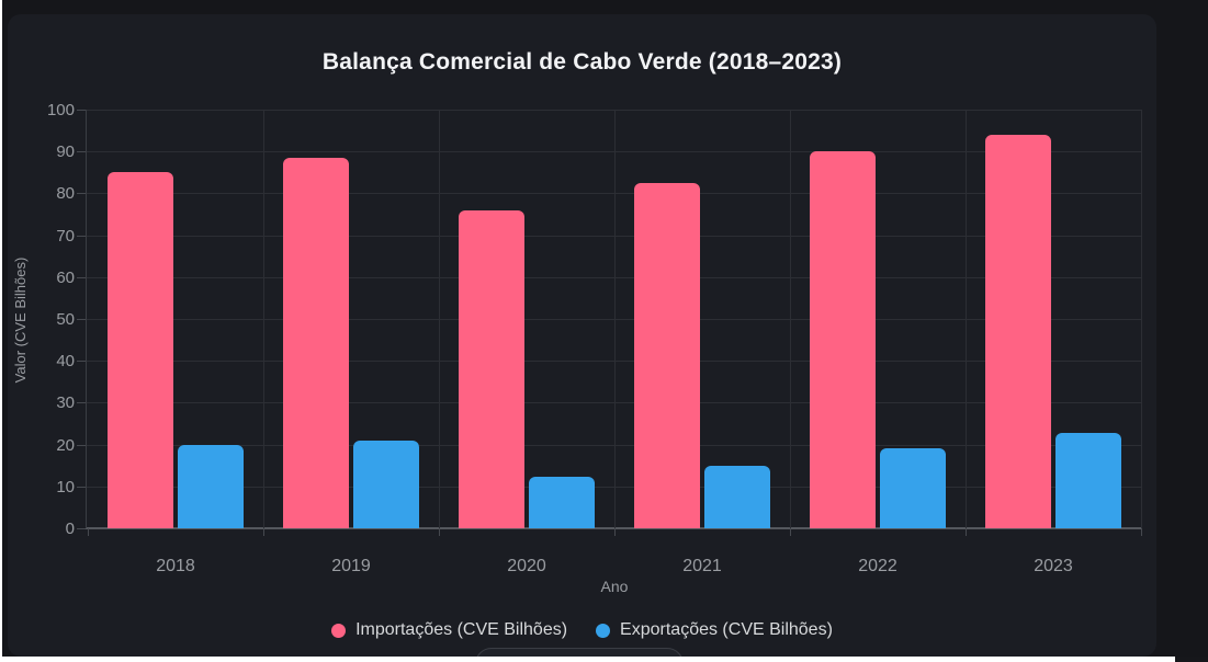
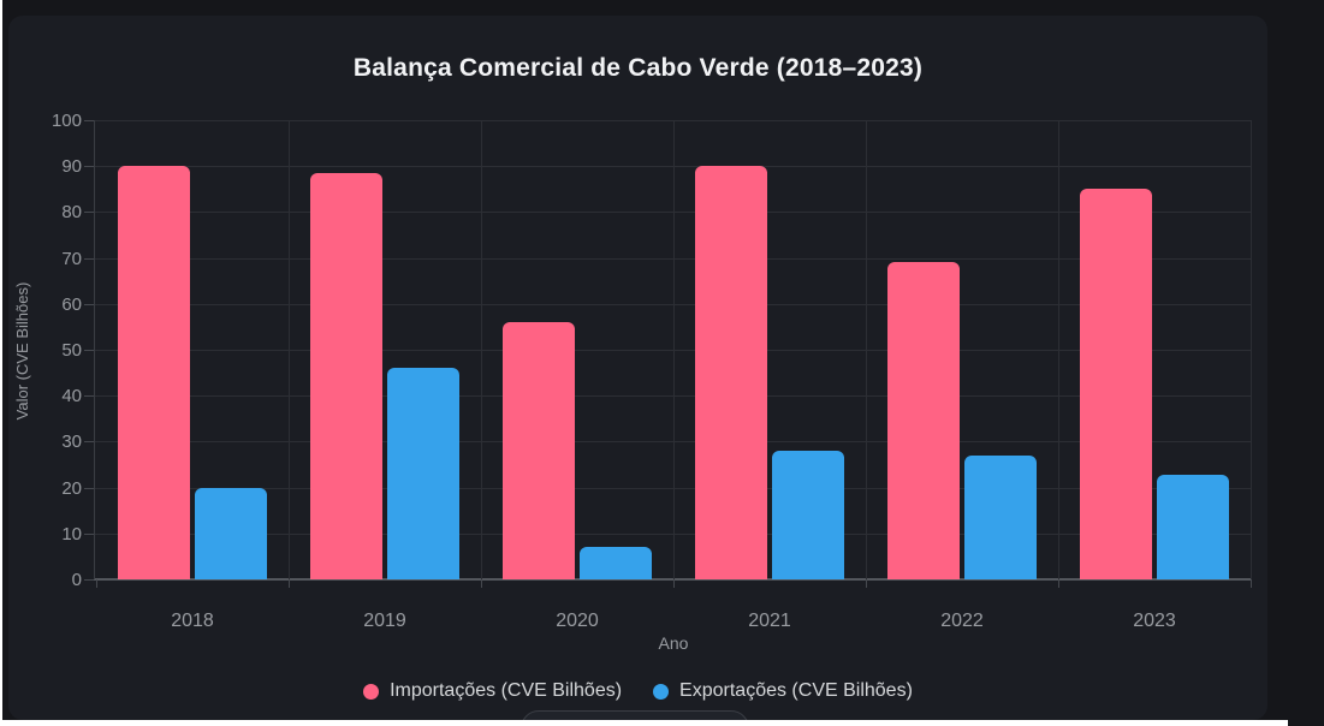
Importações (CVE Bilhões)/2018: 85 -> 90
Exportações (CVE Bilhões)/2019: 21 -> 46
Importações (CVE Bilhões)/2020: 76 -> 56
Exportações (CVE Bilhões)/2020: 12 -> 7
Importações (CVE Bilhões)/2021: 82 -> 90
Exportações (CVE Bilhões)/2021: 15 -> 28
Importações (CVE Bilhões)/2022: 90 -> 69
Exportações (CVE Bilhões)/2022: 19 -> 27
Importações (CVE Bilhões)/2023: 94 -> 85
